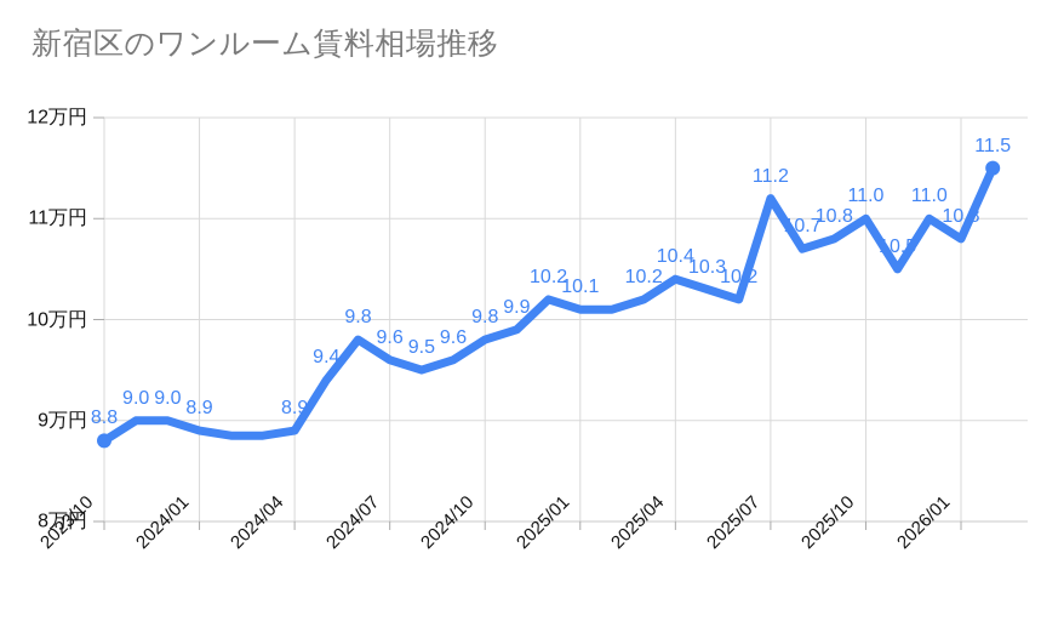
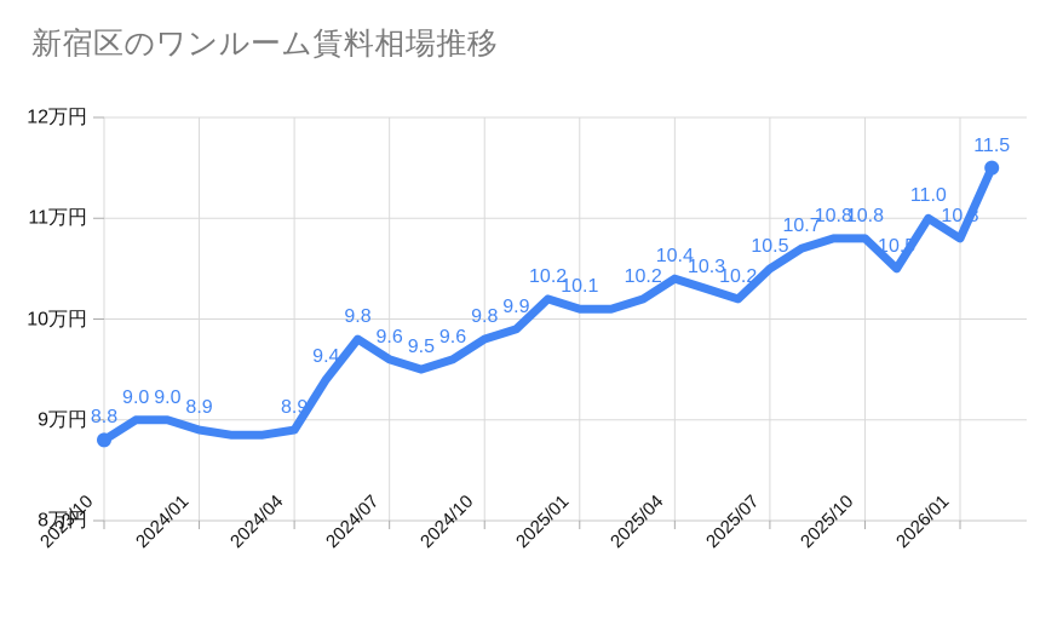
2025/07: 11.2 -> 10.5
2025/10: 11.0 -> 10.8
